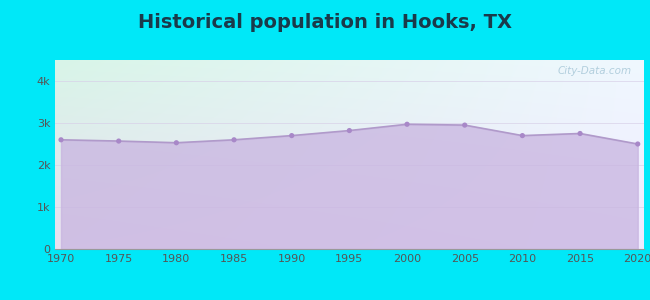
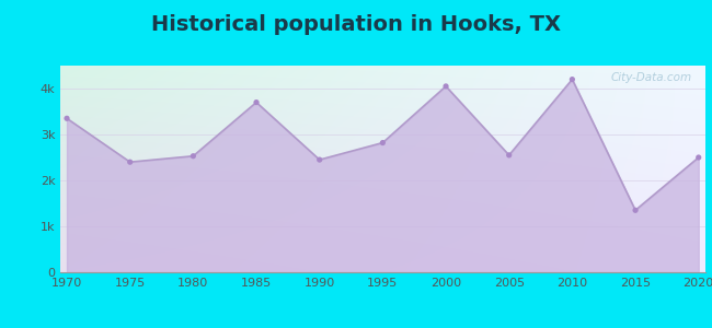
1970: 2.60k -> 3.35k
1975: 2.57k -> 2.40k
1985: 2.60k -> 3.70k
1990: 2.70k -> 2.45k
2000: 2.97k -> 4.05k
2005: 2.95k -> 2.55k
2010: 2.70k -> 4.20k
2015: 2.75k -> 1.35k
